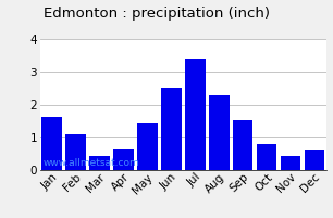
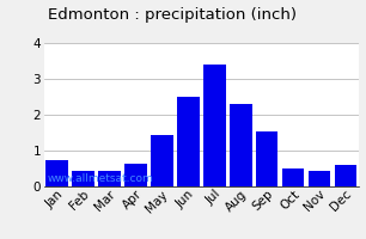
Jan: 1.65 -> 0.75
Feb: 1.10 -> 0.45
Oct: 0.80 -> 0.50
